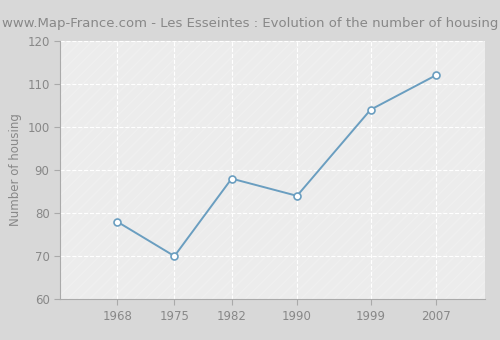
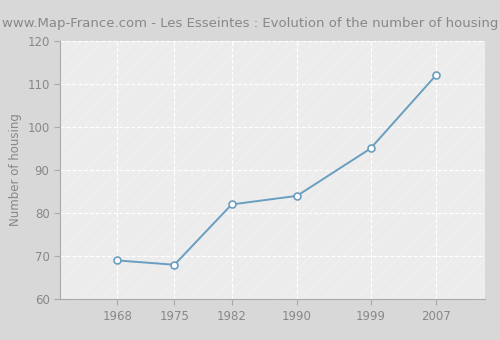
1968: 78 -> 69
1975: 70 -> 68
1982: 88 -> 82
1999: 104 -> 95
